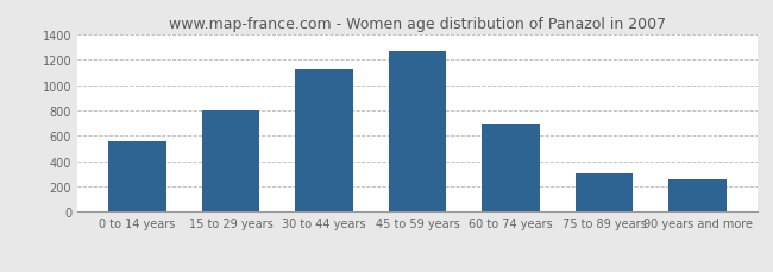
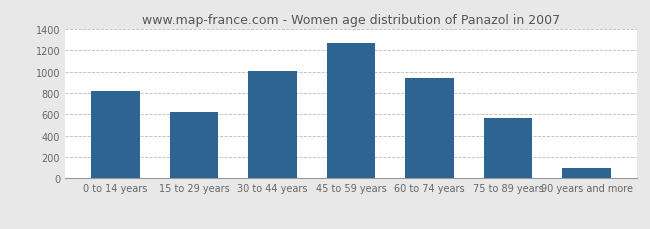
0 to 14 years: 560 -> 820
15 to 29 years: 800 -> 620
30 to 44 years: 1130 -> 1010
60 to 74 years: 700 -> 940
75 to 89 years: 300 -> 560
90 years and more: 260 -> 100
